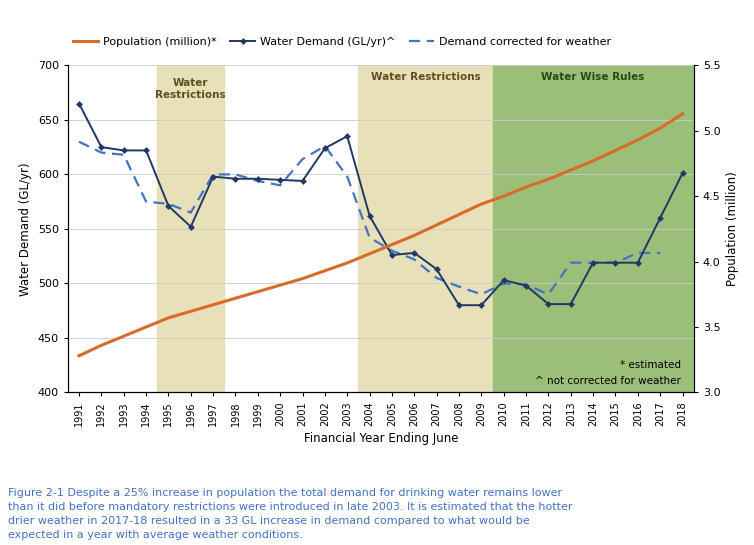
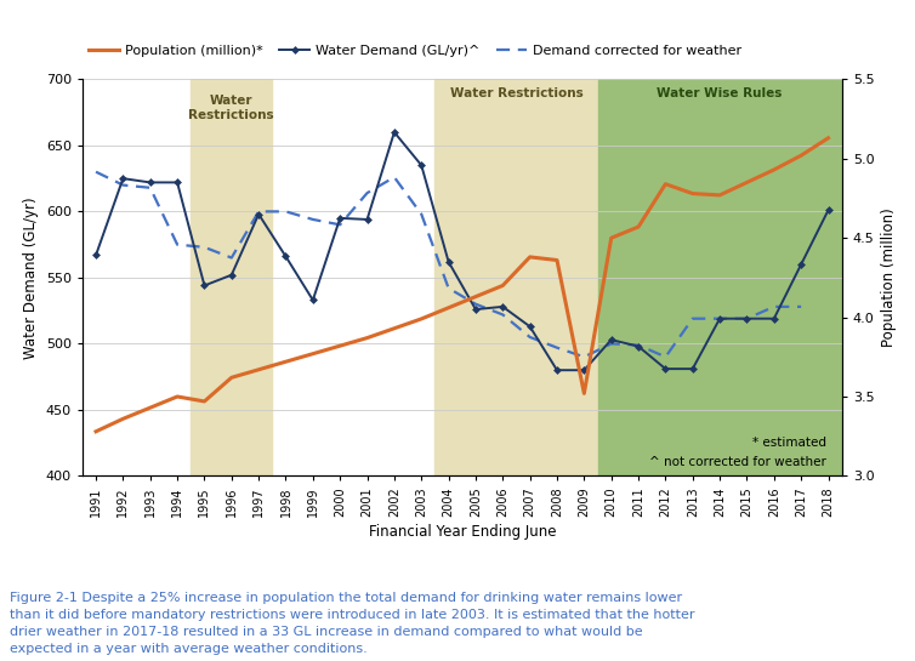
Water Demand (GL/yr)^/1991: 665 -> 567
Water Demand (GL/yr)^/1995: 571 -> 544
Population (million)*/1995: 3.57 -> 3.47
Water Demand (GL/yr)^/1998: 596 -> 566
Water Demand (GL/yr)^/1999: 596 -> 533
Water Demand (GL/yr)^/2002: 624 -> 660
Population (million)*/2007: 4.28 -> 4.38
Population (million)*/2009: 4.44 -> 3.52
Population (million)*/2012: 4.63 -> 4.84
Population (million)*/2013: 4.70 -> 4.78
